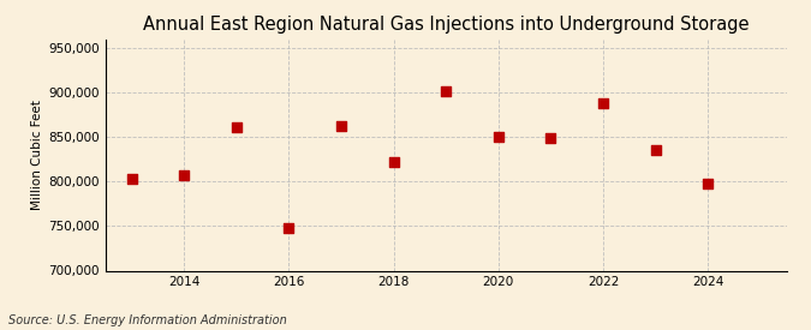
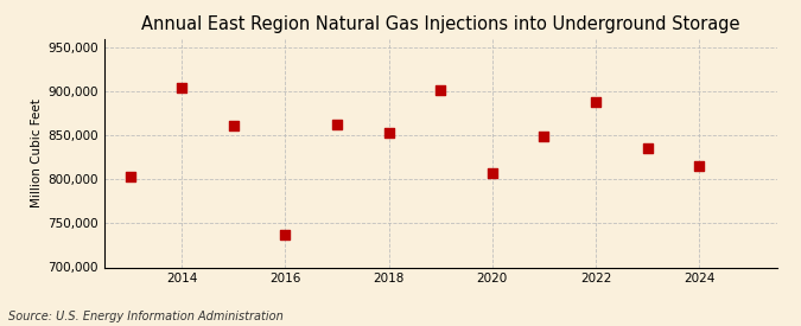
2014: 808,000 -> 905,000
2016: 748,000 -> 737,000
2018: 822,000 -> 853,000
2020: 850,000 -> 807,000
2024: 798,000 -> 815,000
